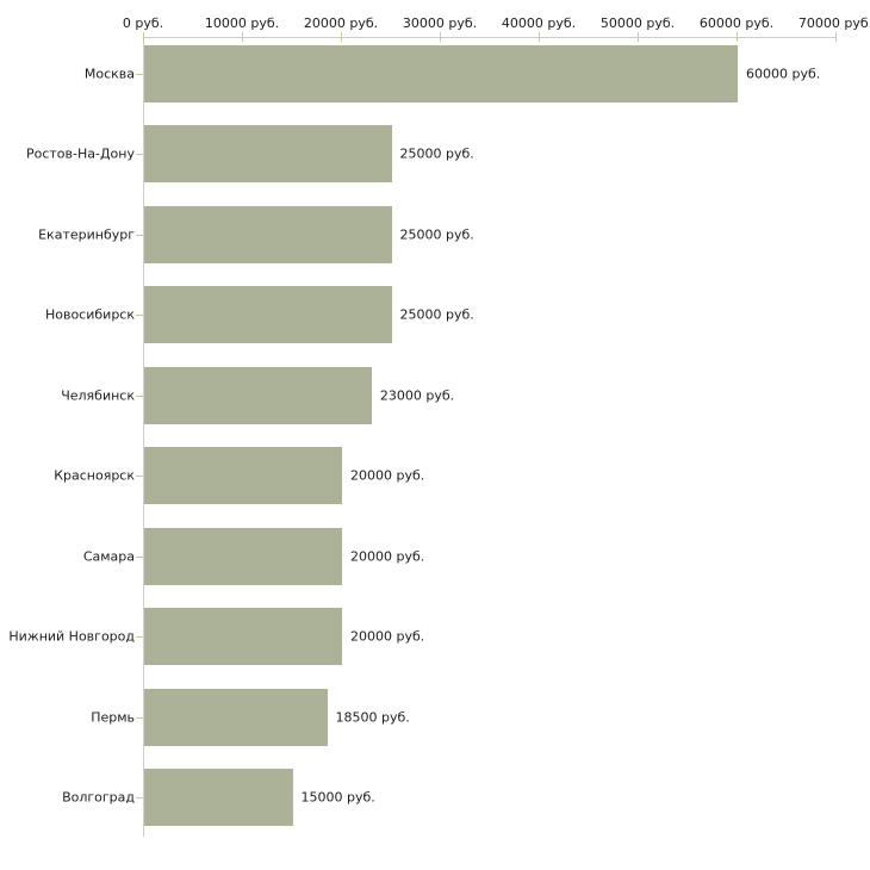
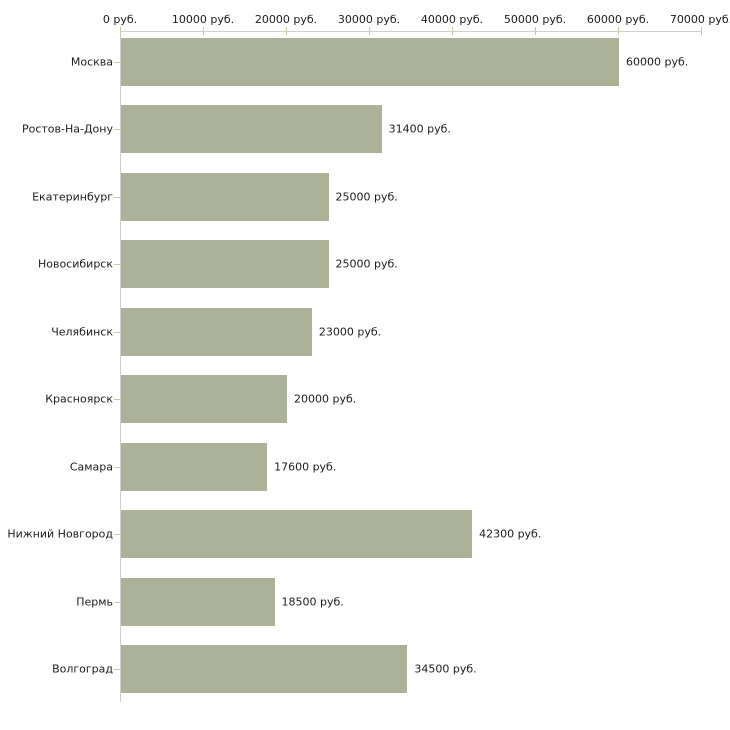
Ростов-На-Дону: 25000 -> 31400
Самара: 20000 -> 17600
Нижний Новгород: 20000 -> 42300
Волгоград: 15000 -> 34500
